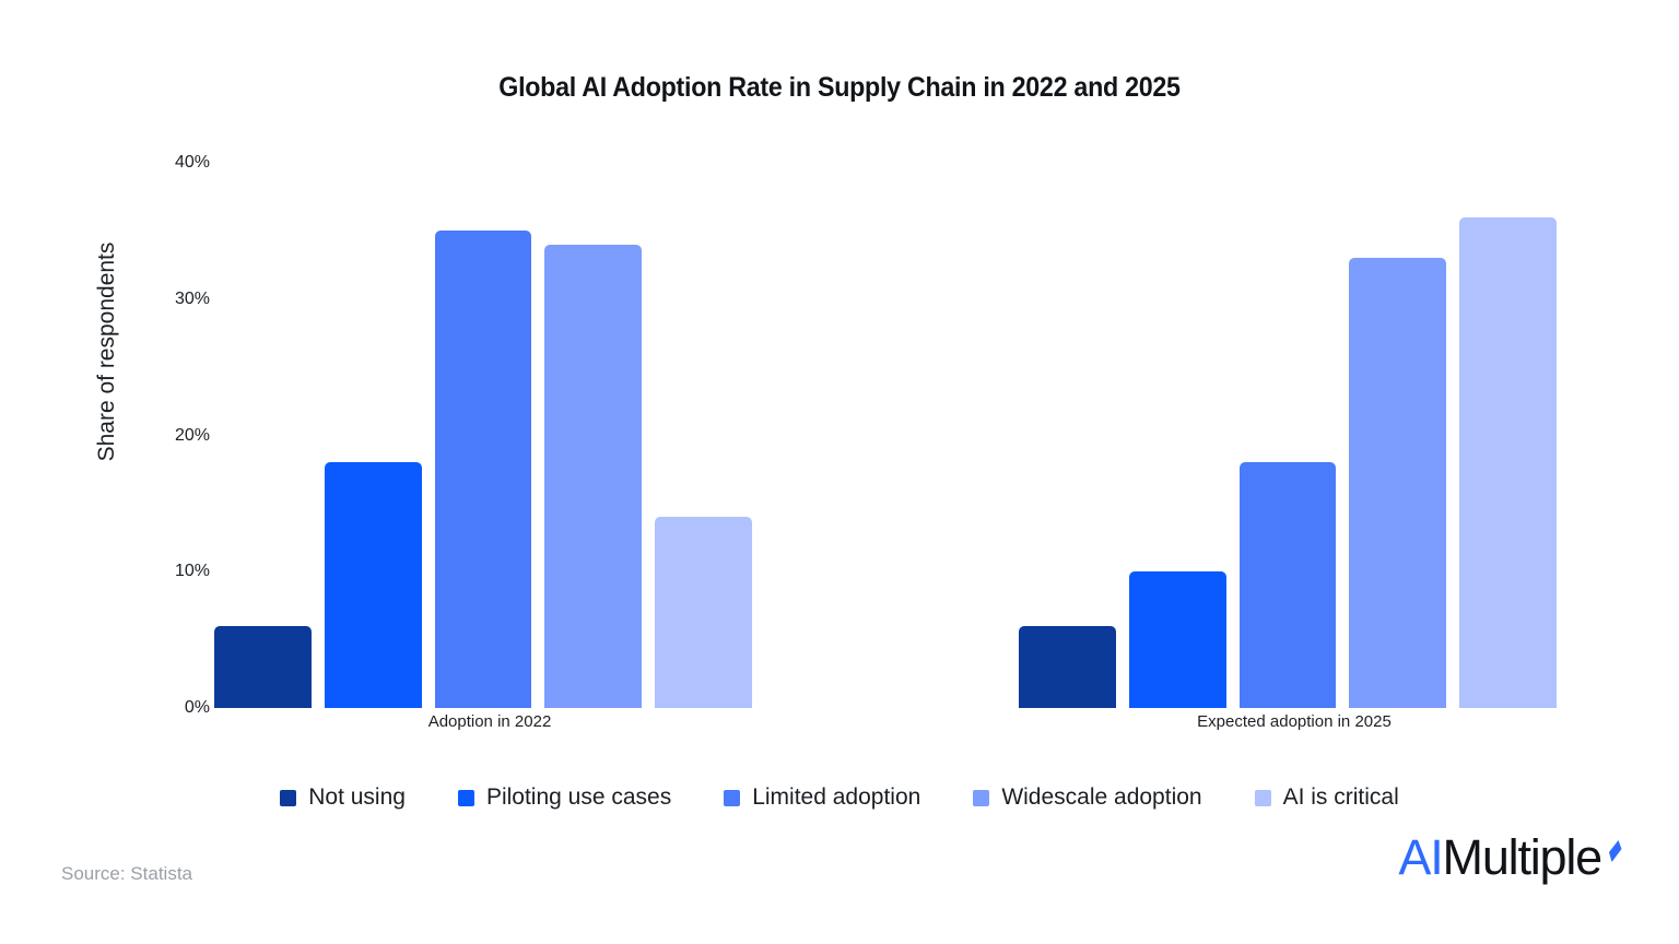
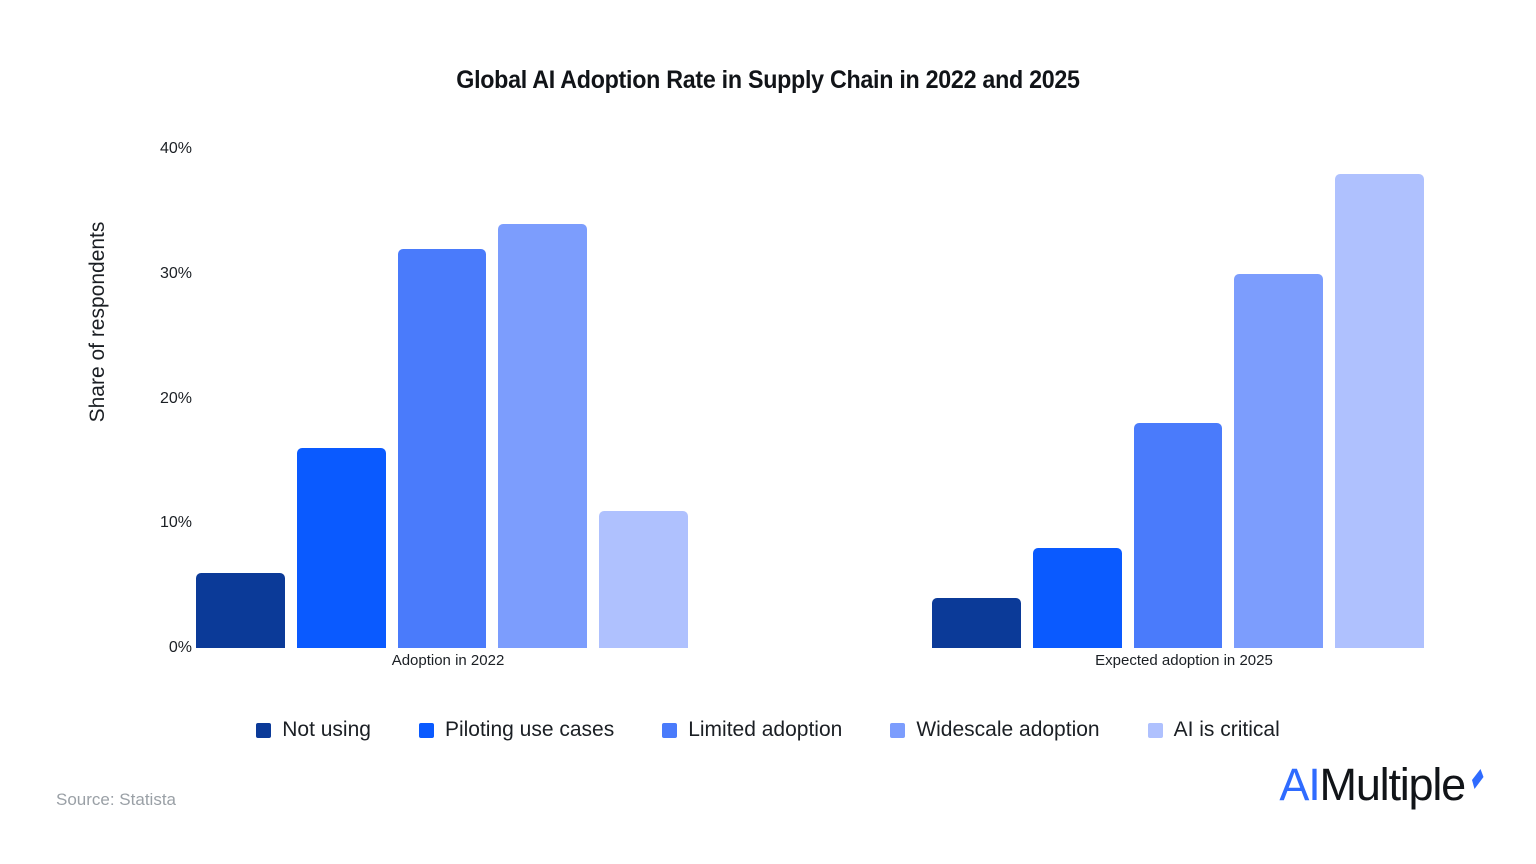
Piloting use cases/Adoption in 2022: 18% -> 16%
Limited adoption/Adoption in 2022: 35% -> 32%
AI is critical/Adoption in 2022: 14% -> 11%
Not using/Expected adoption in 2025: 6% -> 4%
Piloting use cases/Expected adoption in 2025: 10% -> 8%
Widescale adoption/Expected adoption in 2025: 33% -> 30%
AI is critical/Expected adoption in 2025: 36% -> 38%
